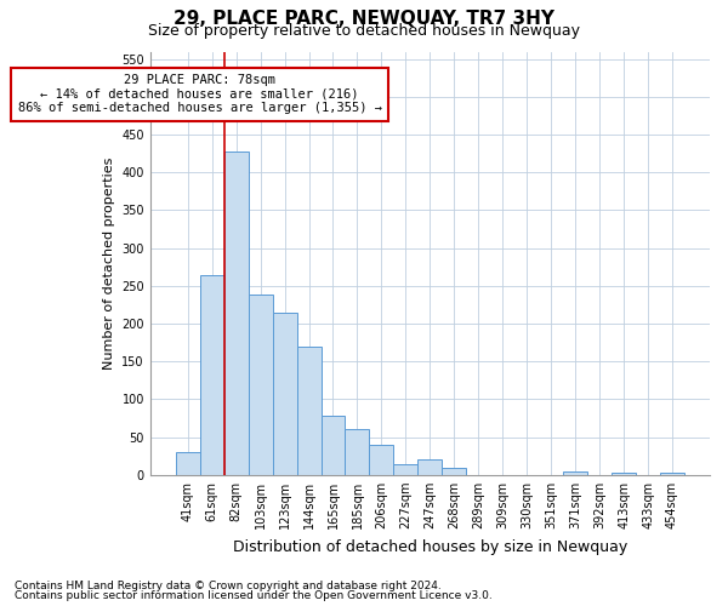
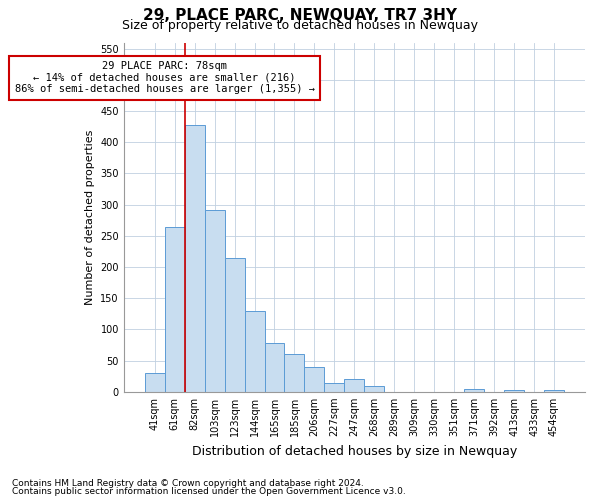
103sqm: 238 -> 292
144sqm: 170 -> 130
